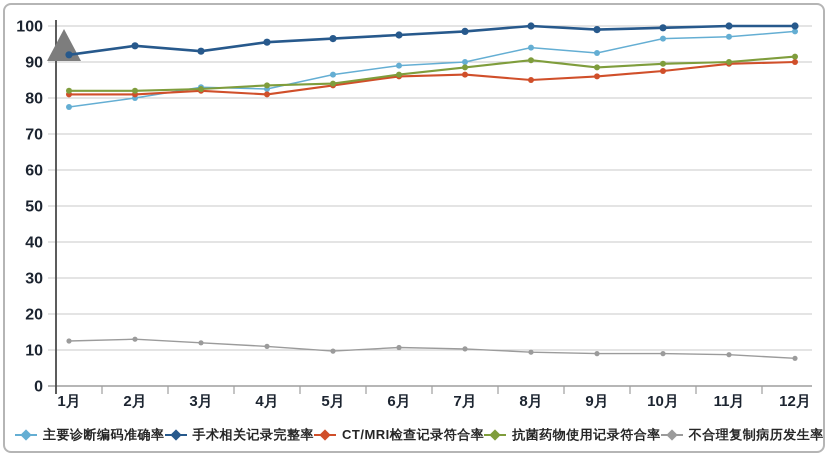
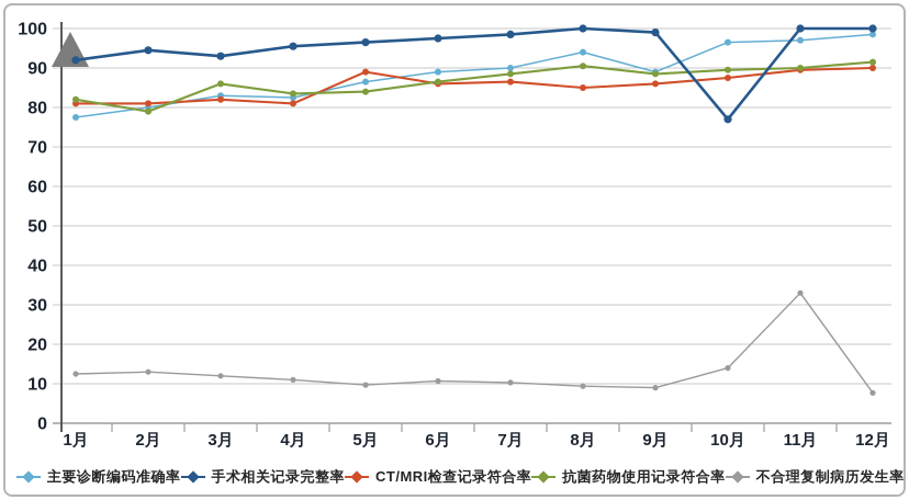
抗菌药物使用记录符合率/2月: 82 -> 79
抗菌药物使用记录符合率/3月: 82 -> 86
CT/MRI检查记录符合率/5月: 84 -> 89
主要诊断编码准确率/9月: 92 -> 89
手术相关记录完整率/10月: 100 -> 77
不合理复制病历发生率/10月: 9 -> 14
不合理复制病历发生率/11月: 9 -> 33
